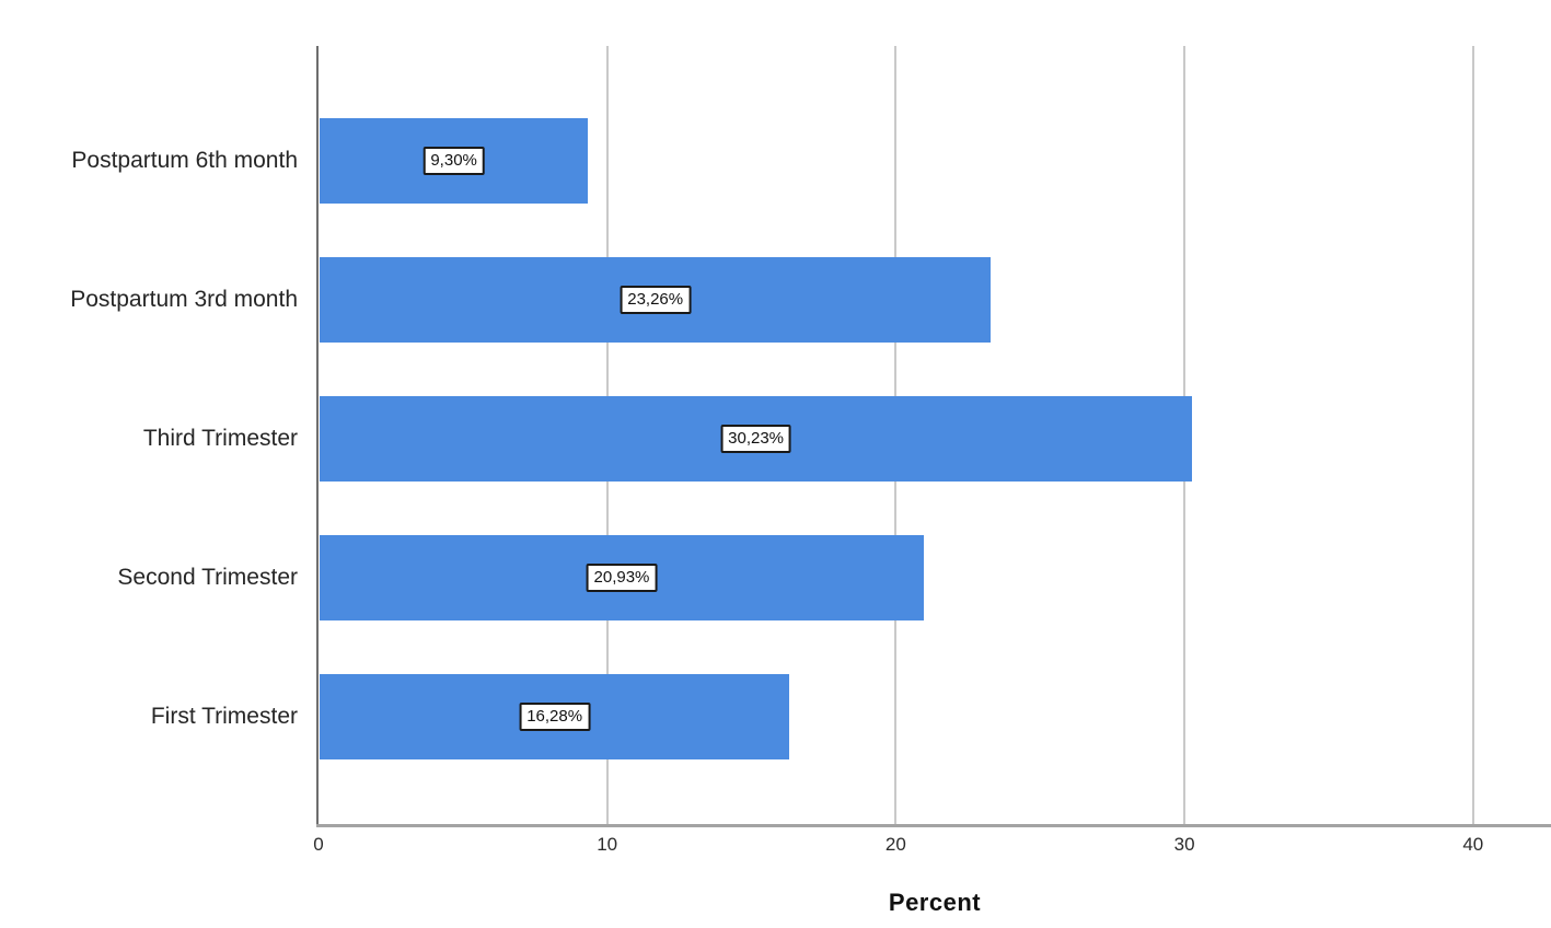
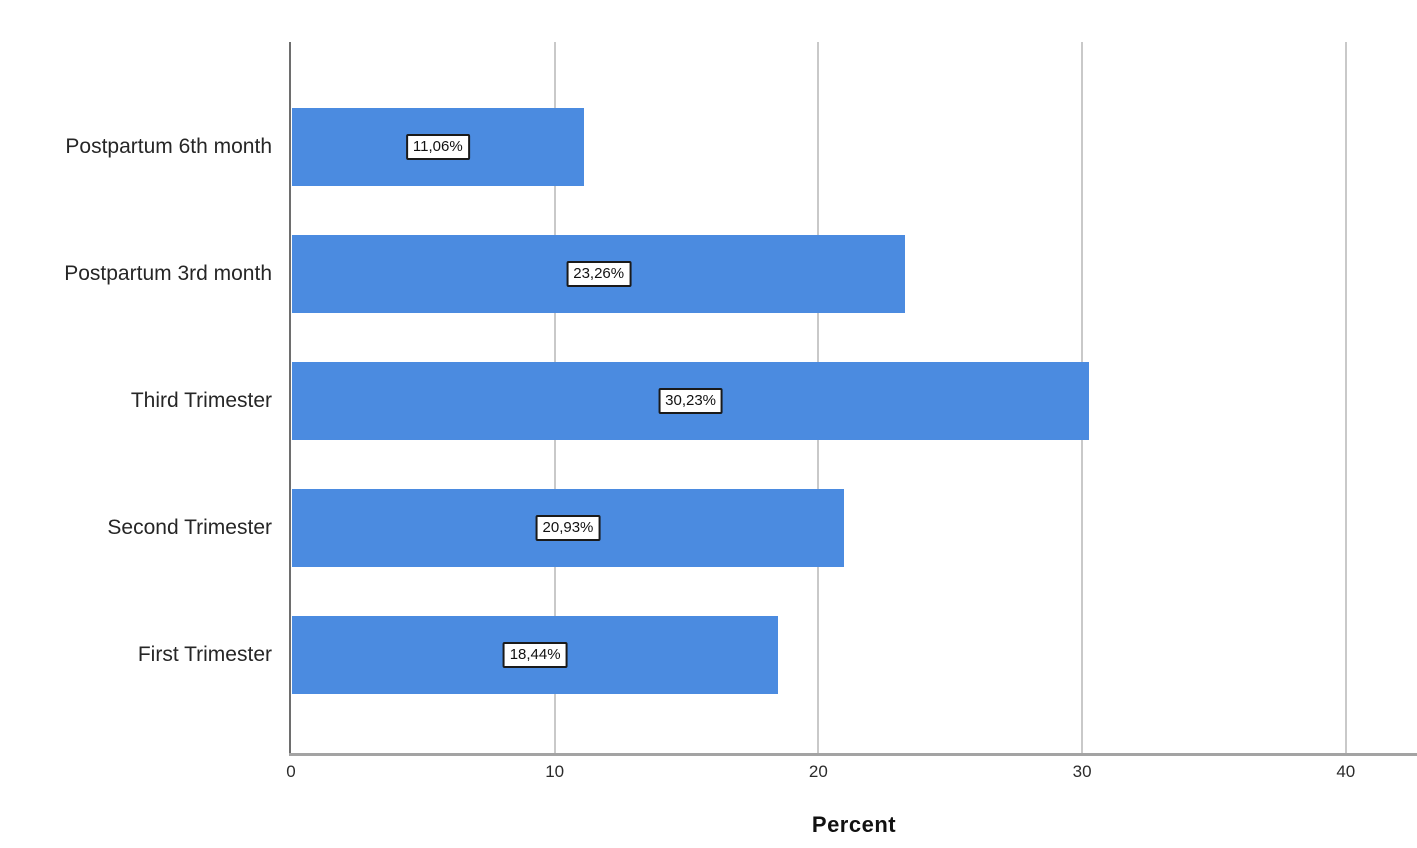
Postpartum 6th month: 9,30% -> 11,06%
First Trimester: 16,28% -> 18,44%
